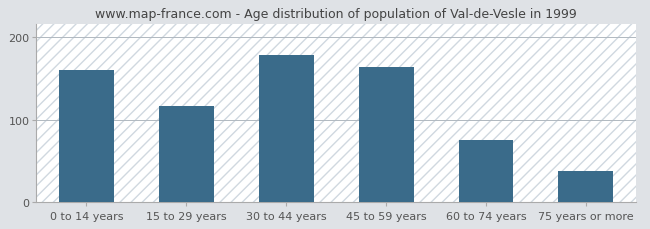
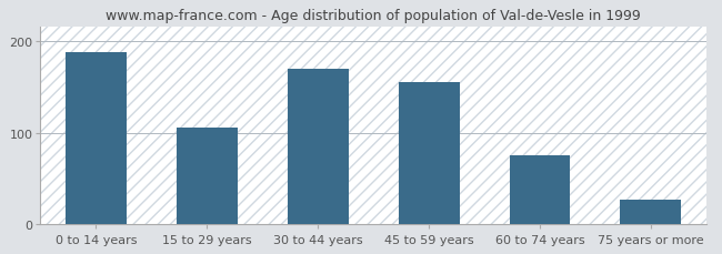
0 to 14 years: 160 -> 188
15 to 29 years: 116 -> 105
30 to 44 years: 178 -> 170
45 to 59 years: 164 -> 155
75 years or more: 38 -> 27
